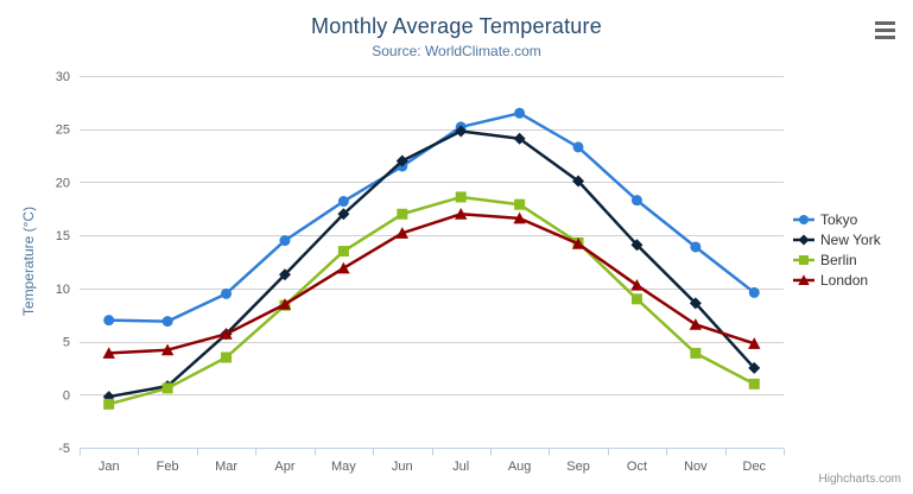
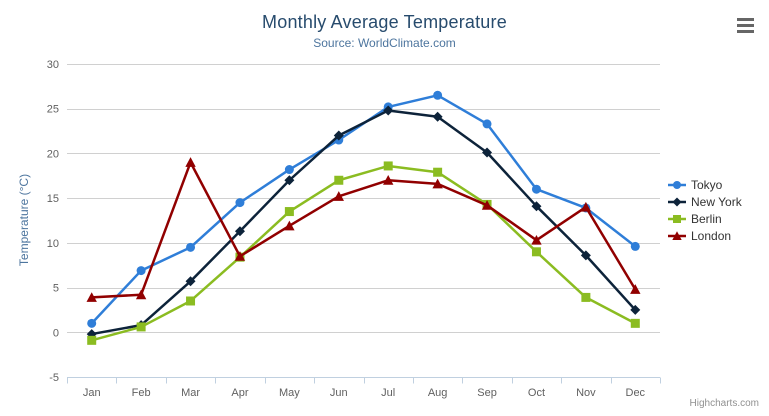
Tokyo/Jan: 7 -> 1
London/Mar: 6 -> 19
Tokyo/Oct: 18 -> 16
London/Nov: 7 -> 14
